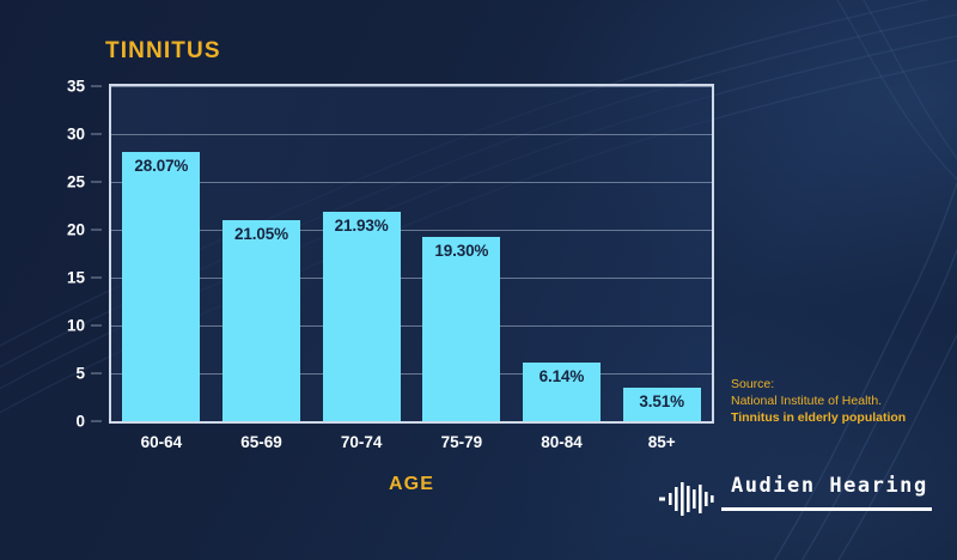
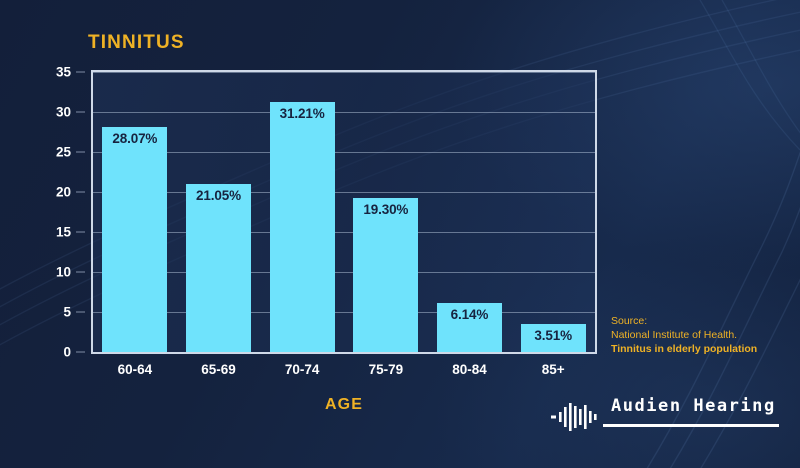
70-74: 21.93% -> 31.21%
